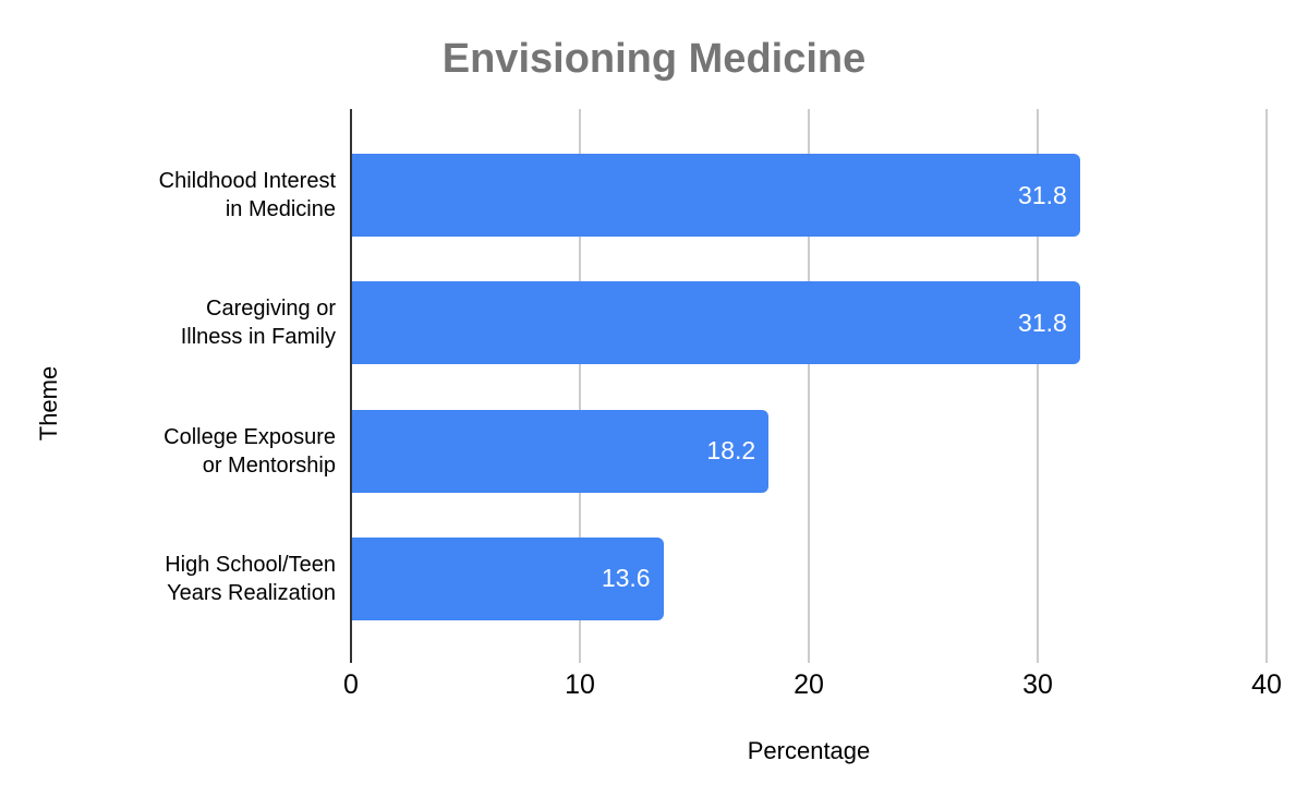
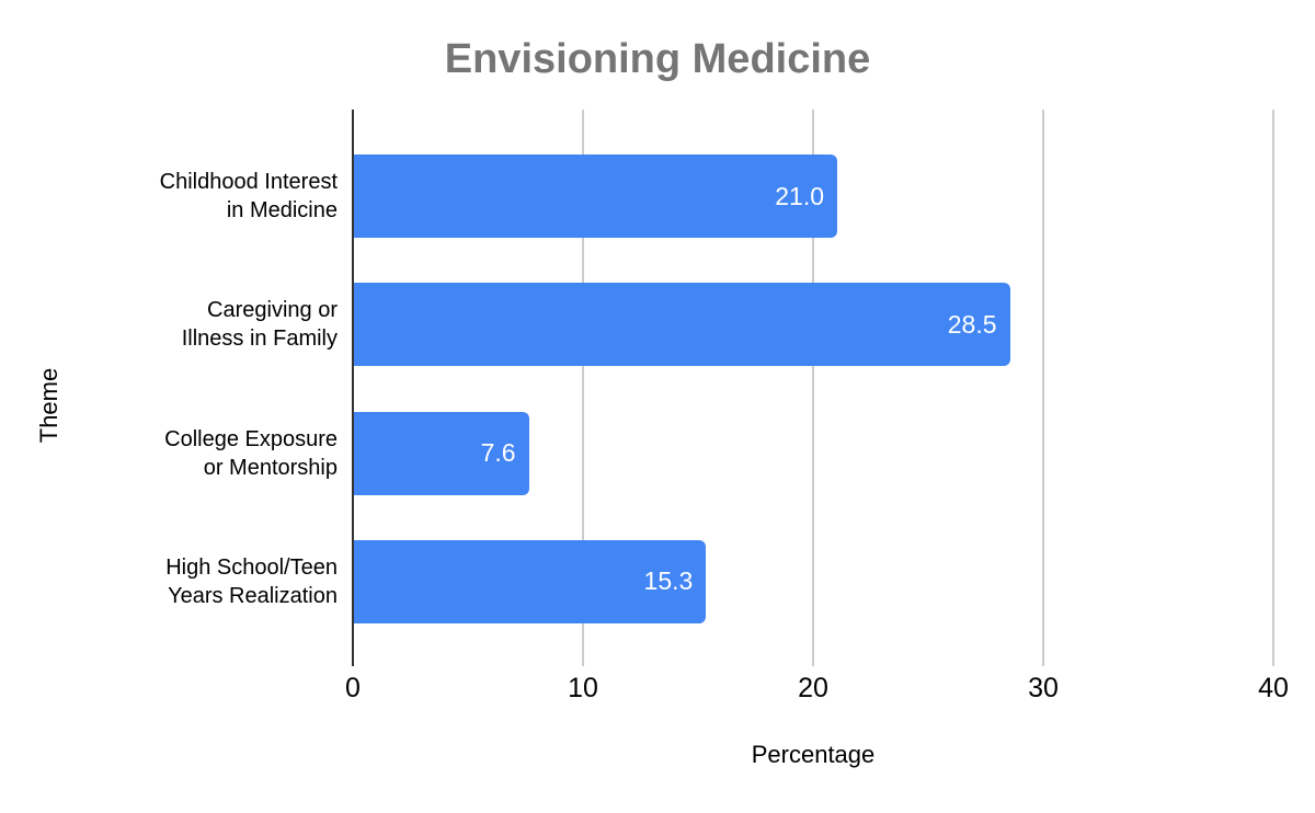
Childhood Interest in Medicine: 31.8 -> 21.0
Caregiving or Illness in Family: 31.8 -> 28.5
College Exposure or Mentorship: 18.2 -> 7.6
High School/Teen Years Realization: 13.6 -> 15.3
